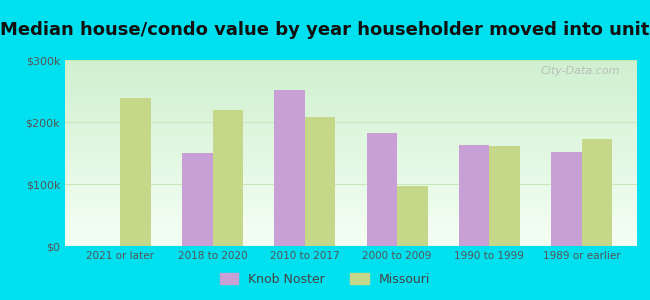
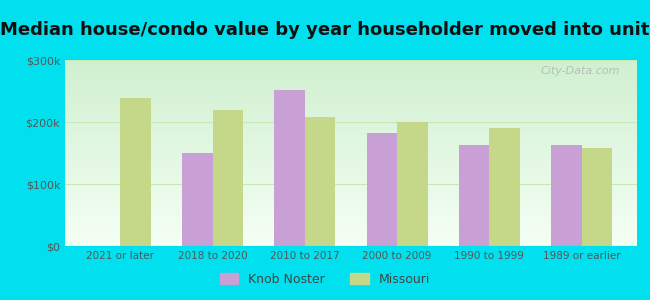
Missouri/2000 to 2009: $96k -> $200k
Missouri/1990 to 1999: $162k -> $190k
Knob Noster/1989 or earlier: $152k -> $163k
Missouri/1989 or earlier: $172k -> $158k
